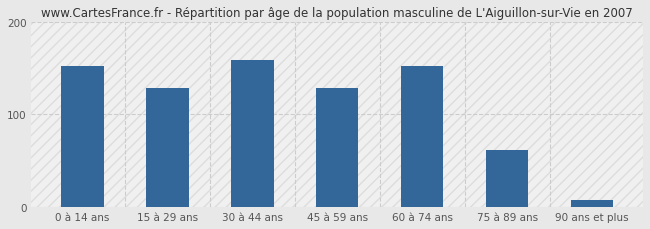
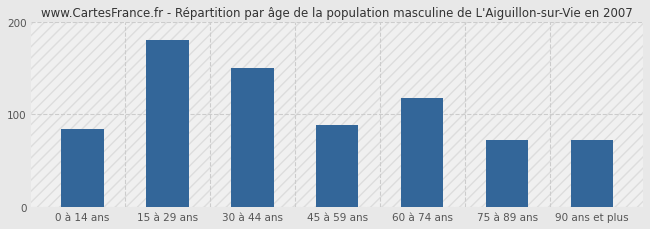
0 à 14 ans: 152 -> 84
15 à 29 ans: 128 -> 180
30 à 44 ans: 158 -> 150
45 à 59 ans: 128 -> 88
60 à 74 ans: 152 -> 118
75 à 89 ans: 62 -> 72
90 ans et plus: 8 -> 72
